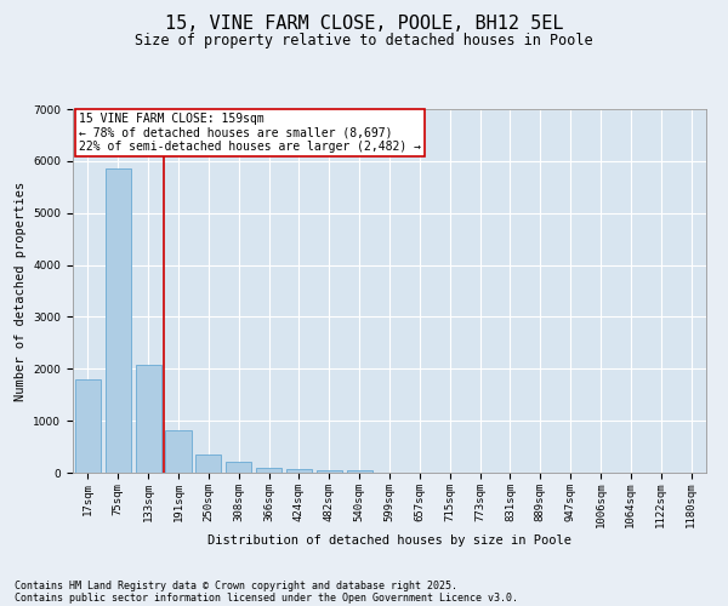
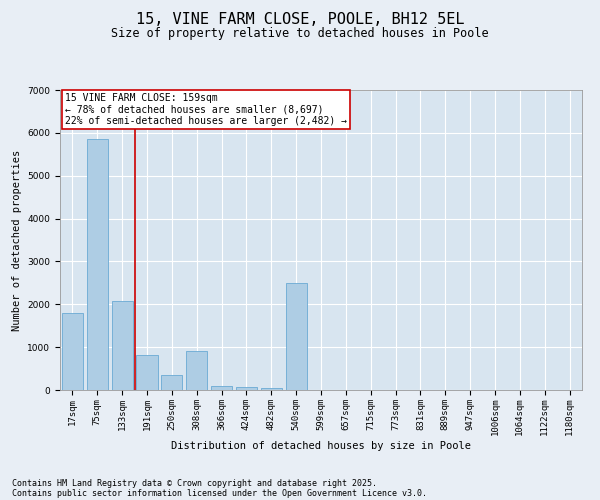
308sqm: 210 -> 900
540sqm: 40 -> 2500
